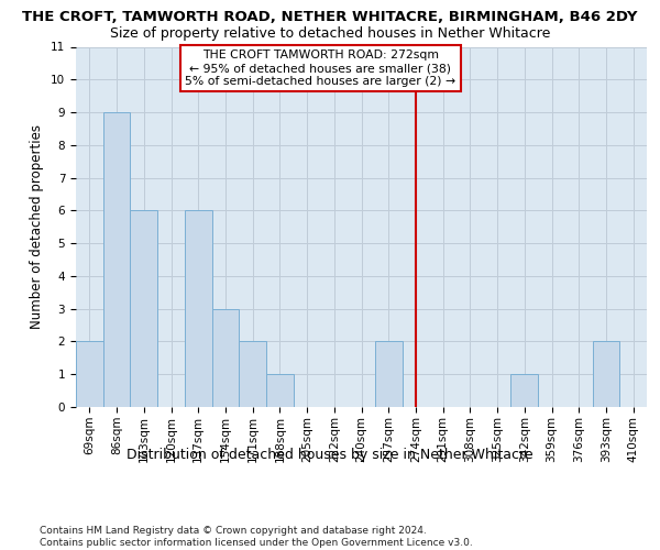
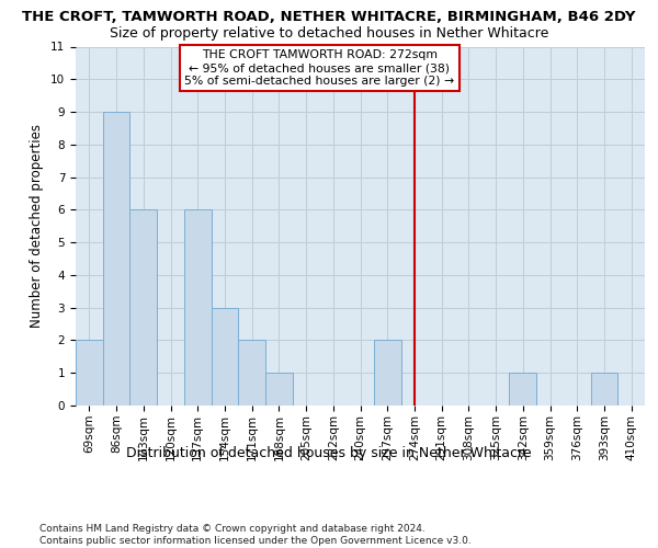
393sqm: 2 -> 1
